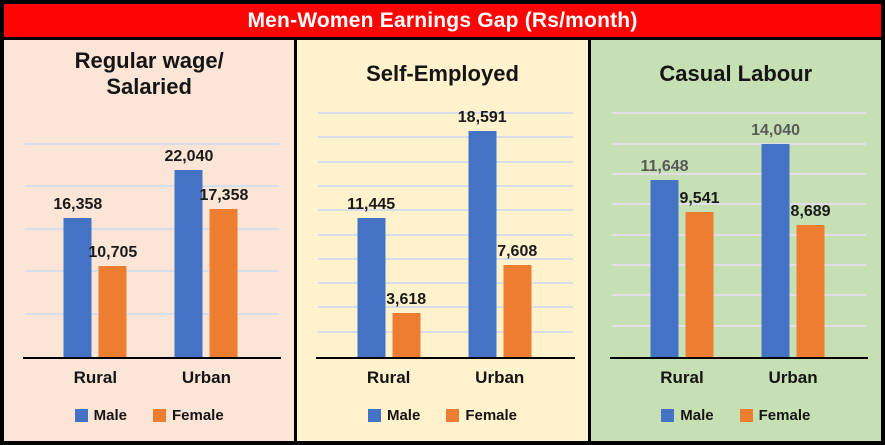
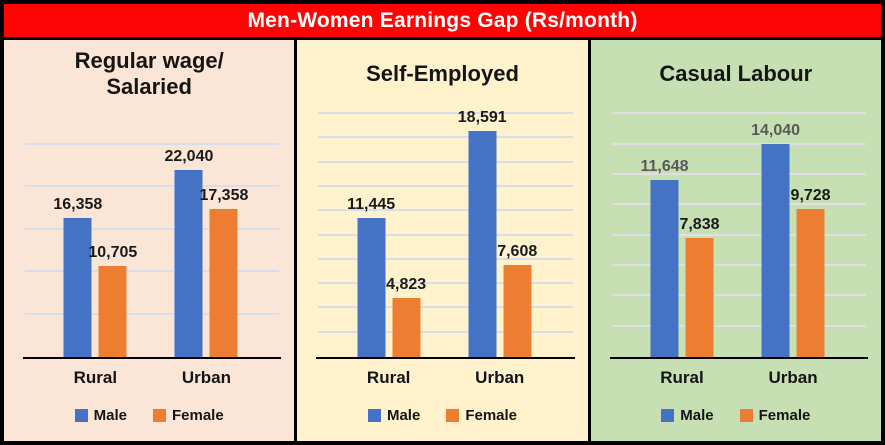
Self-Employed/Female/Rural: 3,618 -> 4,823
Casual Labour/Female/Rural: 9,541 -> 7,838
Casual Labour/Female/Urban: 8,689 -> 9,728
